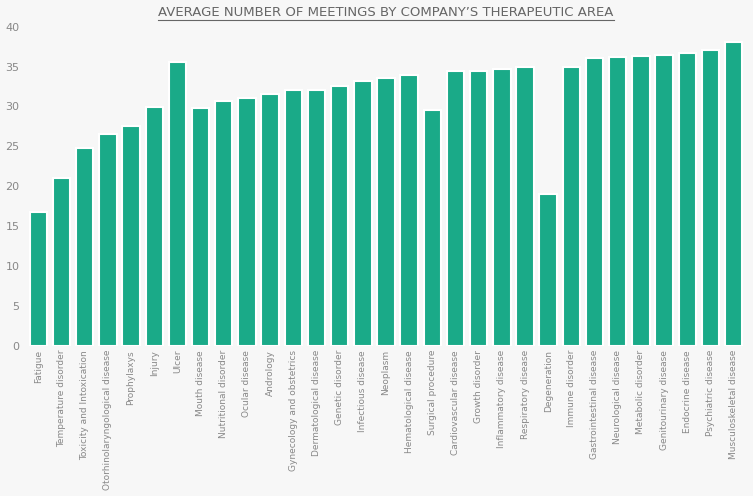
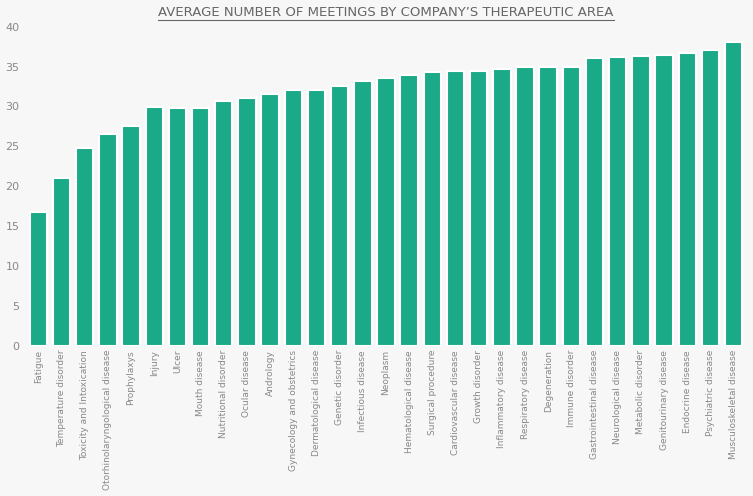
Ulcer: 35.6 -> 29.8
Surgical procedure: 29.6 -> 34.3
Degeneration: 19.0 -> 35.0
